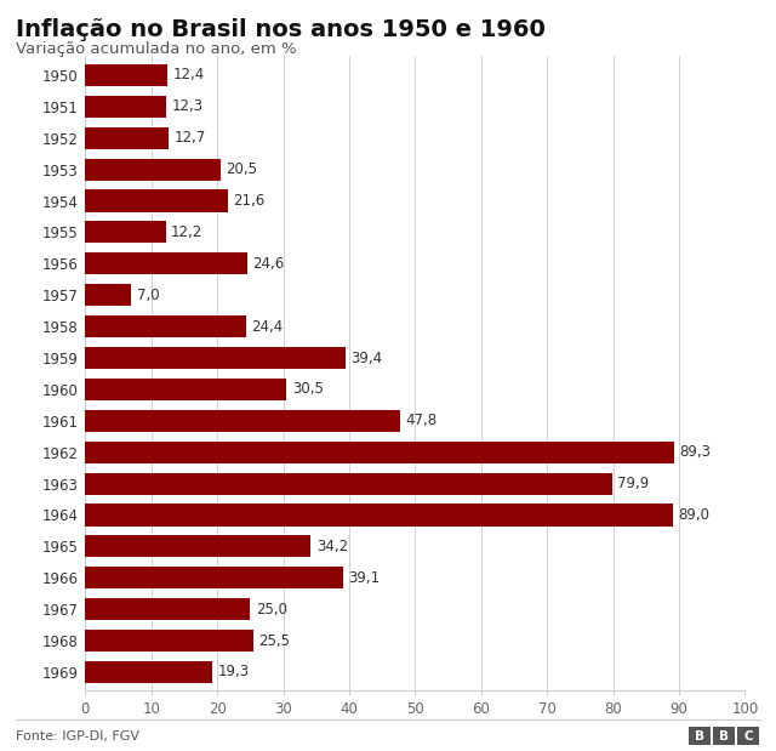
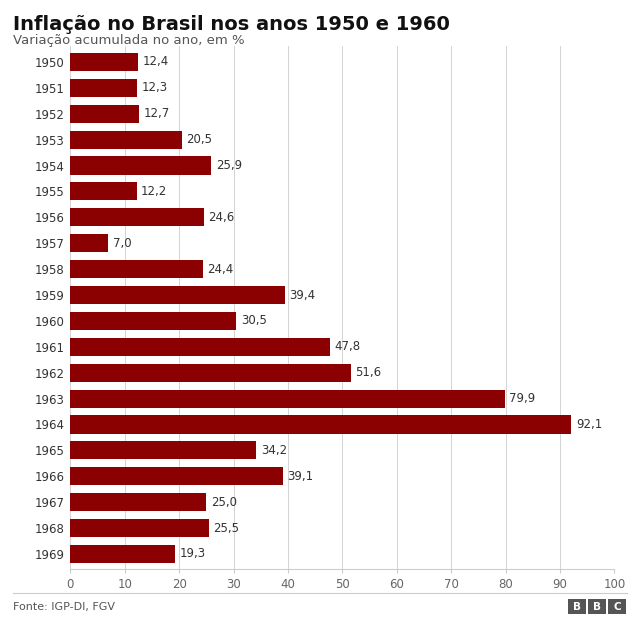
1954: 21,6 -> 25,9
1962: 89,3 -> 51,6
1964: 89,0 -> 92,1
